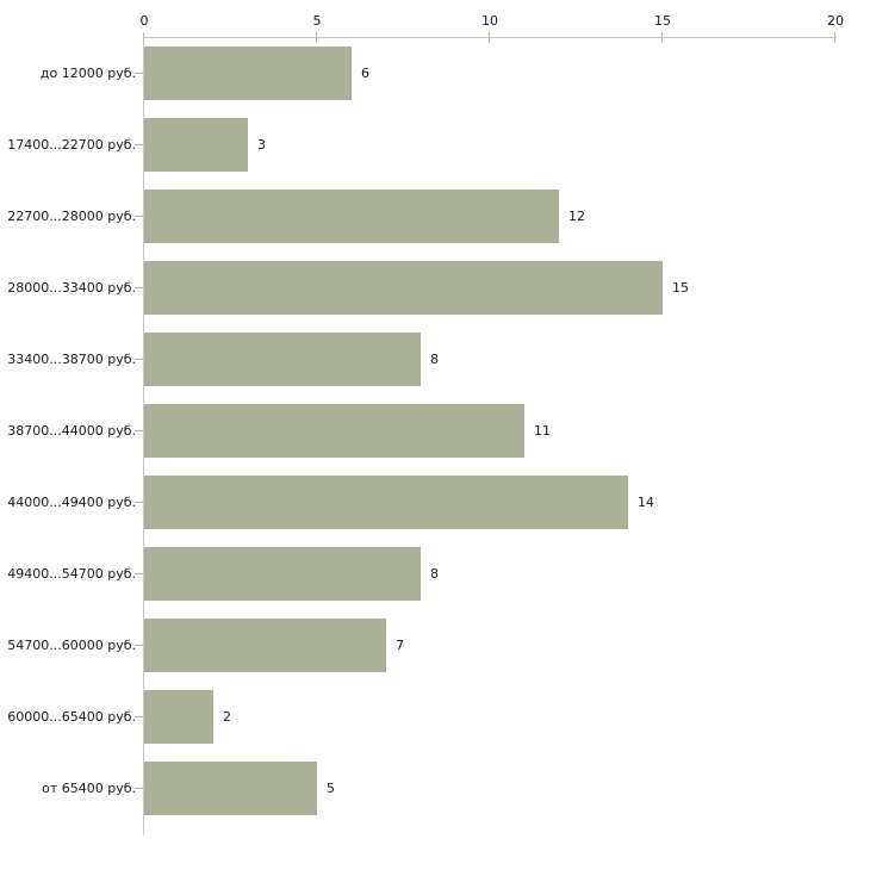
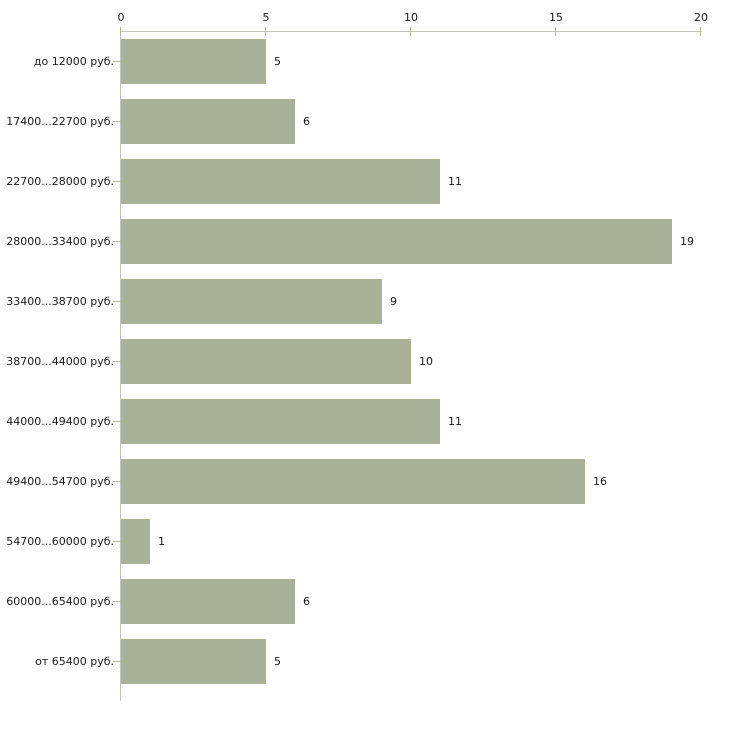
до 12000 руб.: 6 -> 5
17400...22700 руб.: 3 -> 6
22700...28000 руб.: 12 -> 11
28000...33400 руб.: 15 -> 19
33400...38700 руб.: 8 -> 9
38700...44000 руб.: 11 -> 10
44000...49400 руб.: 14 -> 11
49400...54700 руб.: 8 -> 16
54700...60000 руб.: 7 -> 1
60000...65400 руб.: 2 -> 6
